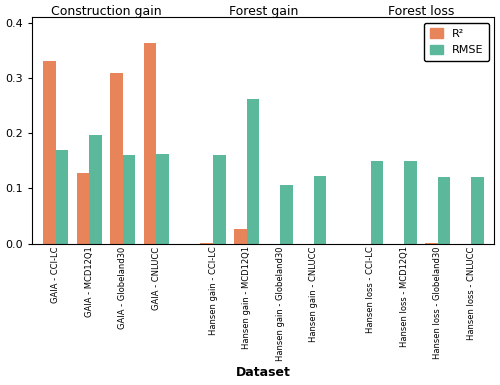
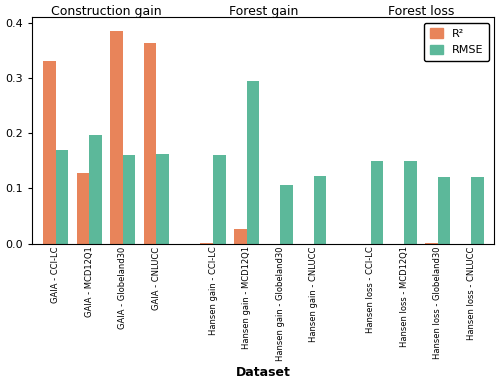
R²/GAIA - Globeland30: 0.308 -> 0.385
RMSE/Hansen gain - MCD12Q1: 0.262 -> 0.294
